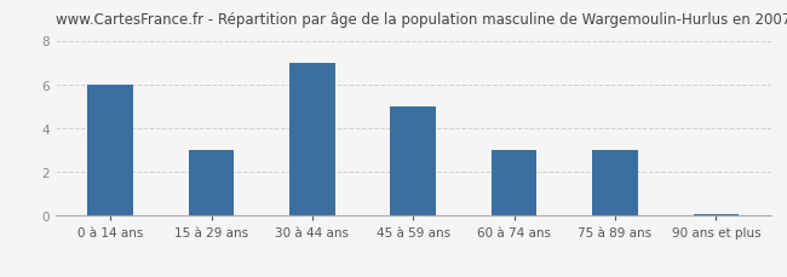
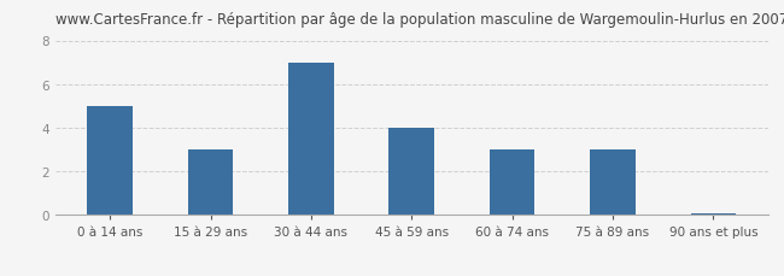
0 à 14 ans: 6.0 -> 5.0
45 à 59 ans: 5.0 -> 4.0
